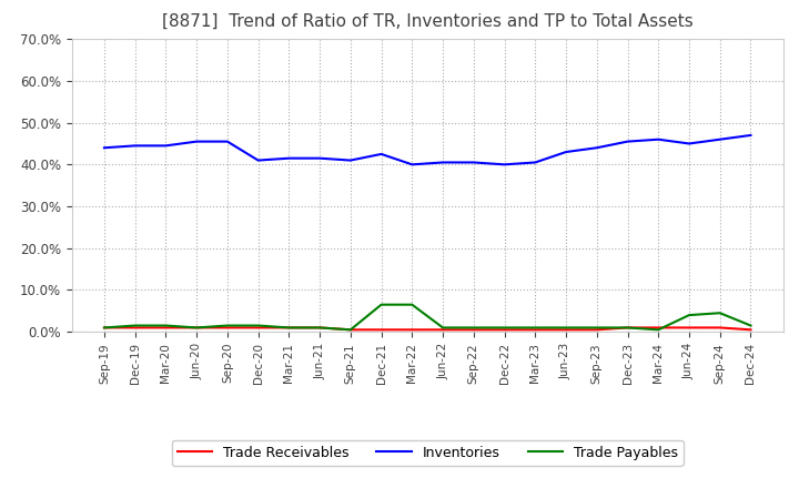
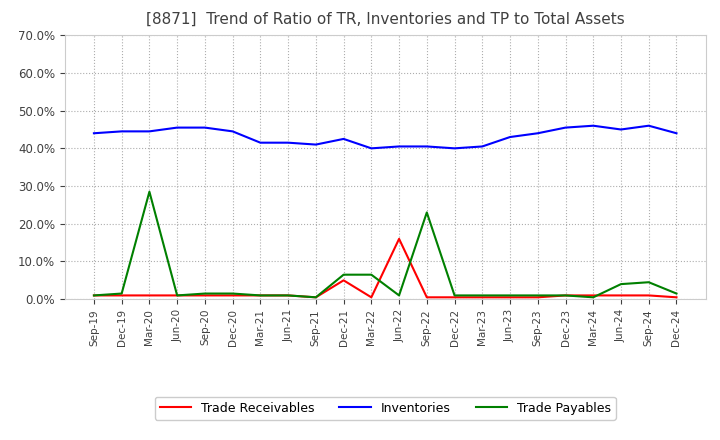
Trade Payables/Mar-20: 1.5% -> 28.5%
Inventories/Dec-20: 41.0% -> 44.5%
Trade Receivables/Dec-21: 0.5% -> 5.0%
Trade Receivables/Jun-22: 0.5% -> 16.0%
Trade Payables/Sep-22: 1.0% -> 23.0%
Inventories/Dec-24: 47.0% -> 44.0%
